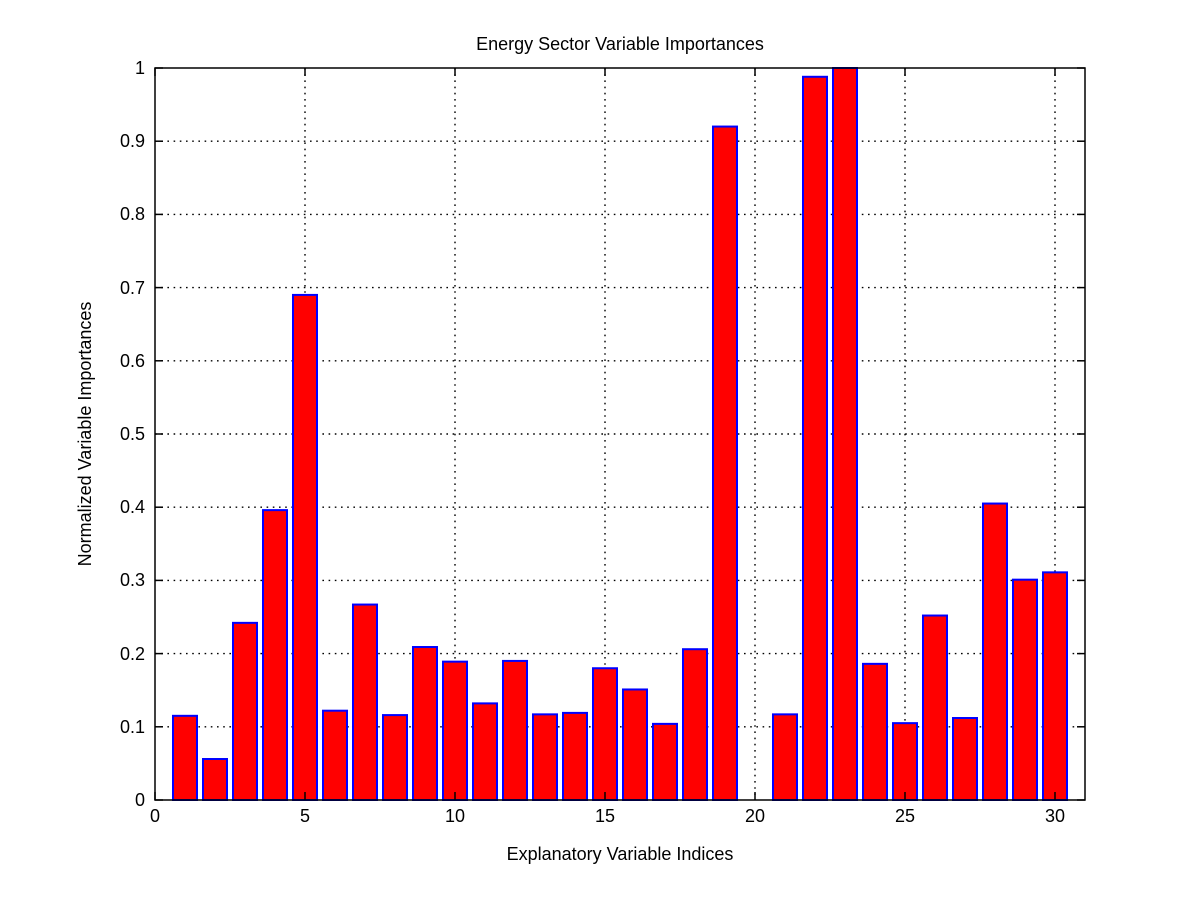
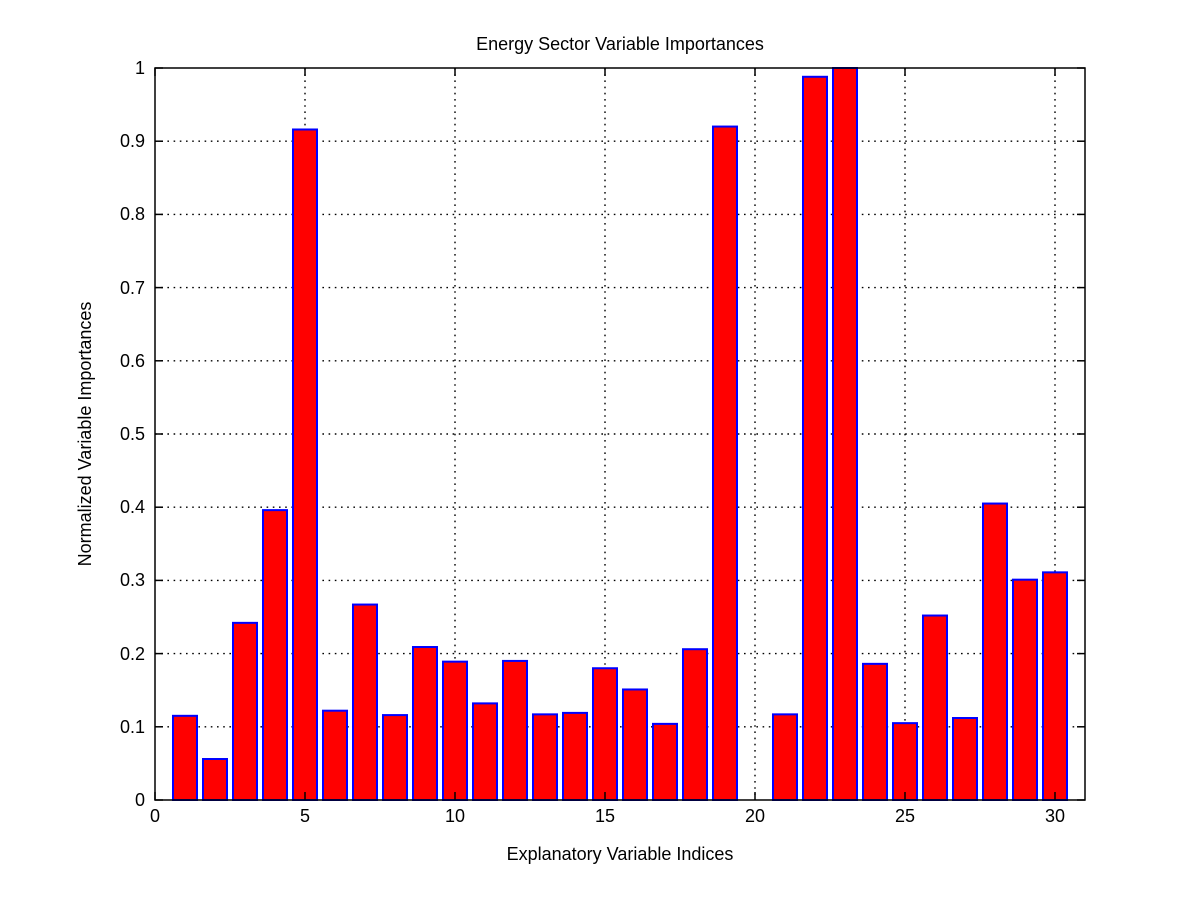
5: 0.69 -> 0.92
